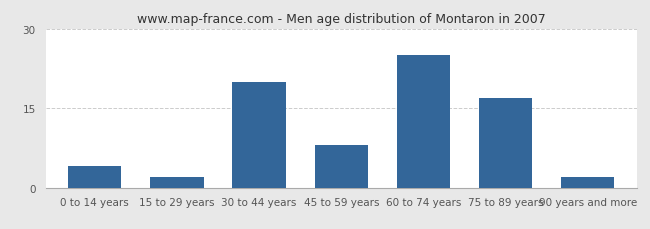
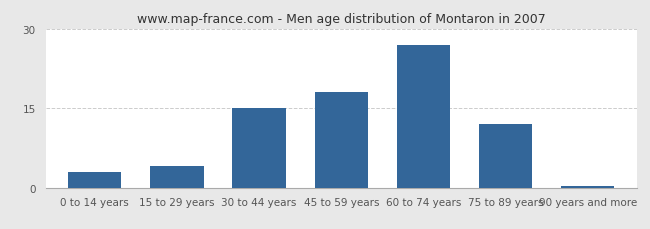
0 to 14 years: 4.0 -> 3.0
15 to 29 years: 2.0 -> 4.0
30 to 44 years: 20.0 -> 15.0
45 to 59 years: 8.0 -> 18.0
60 to 74 years: 25.0 -> 27.0
75 to 89 years: 17.0 -> 12.0
90 years and more: 2.0 -> 0.3
